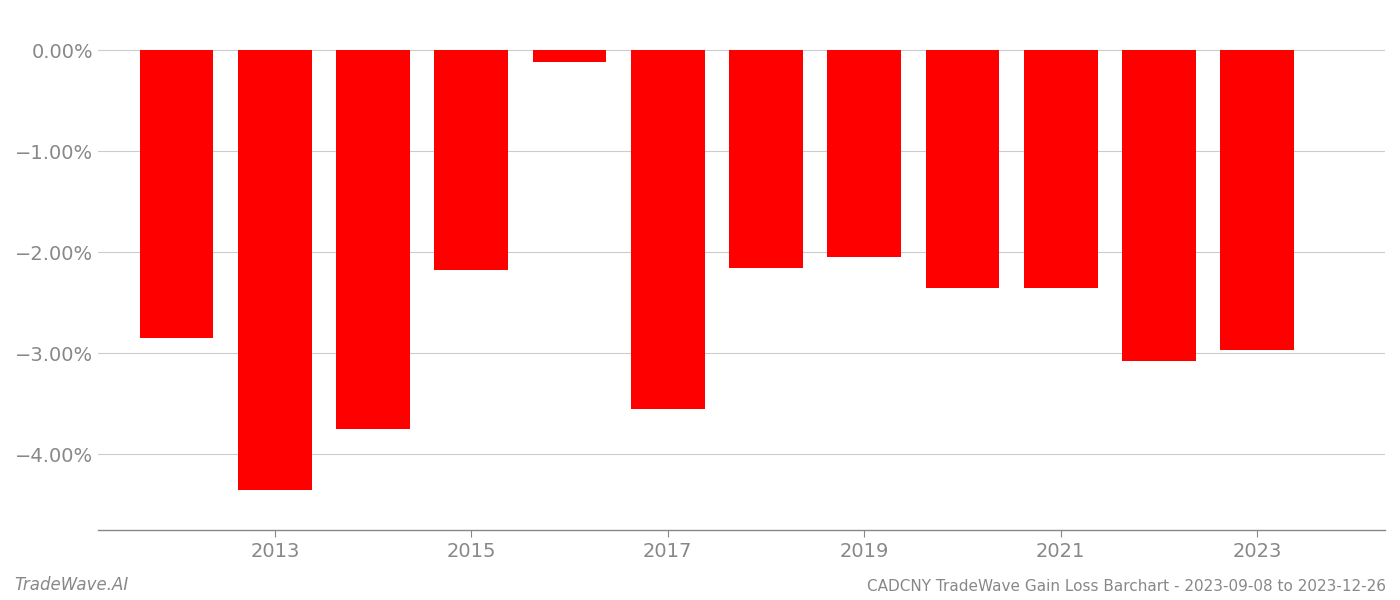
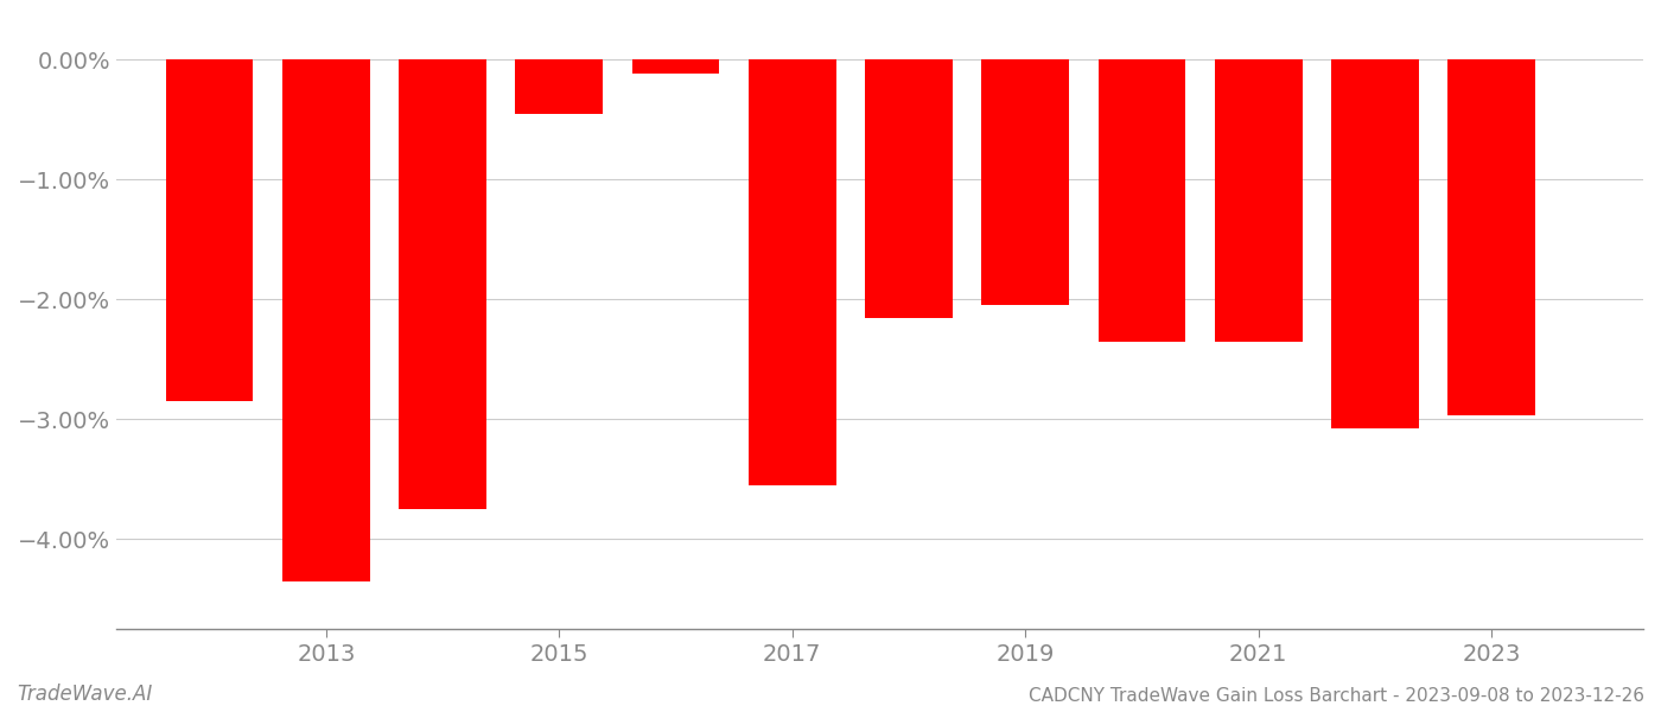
2015: -2.17% -> -0.45%
